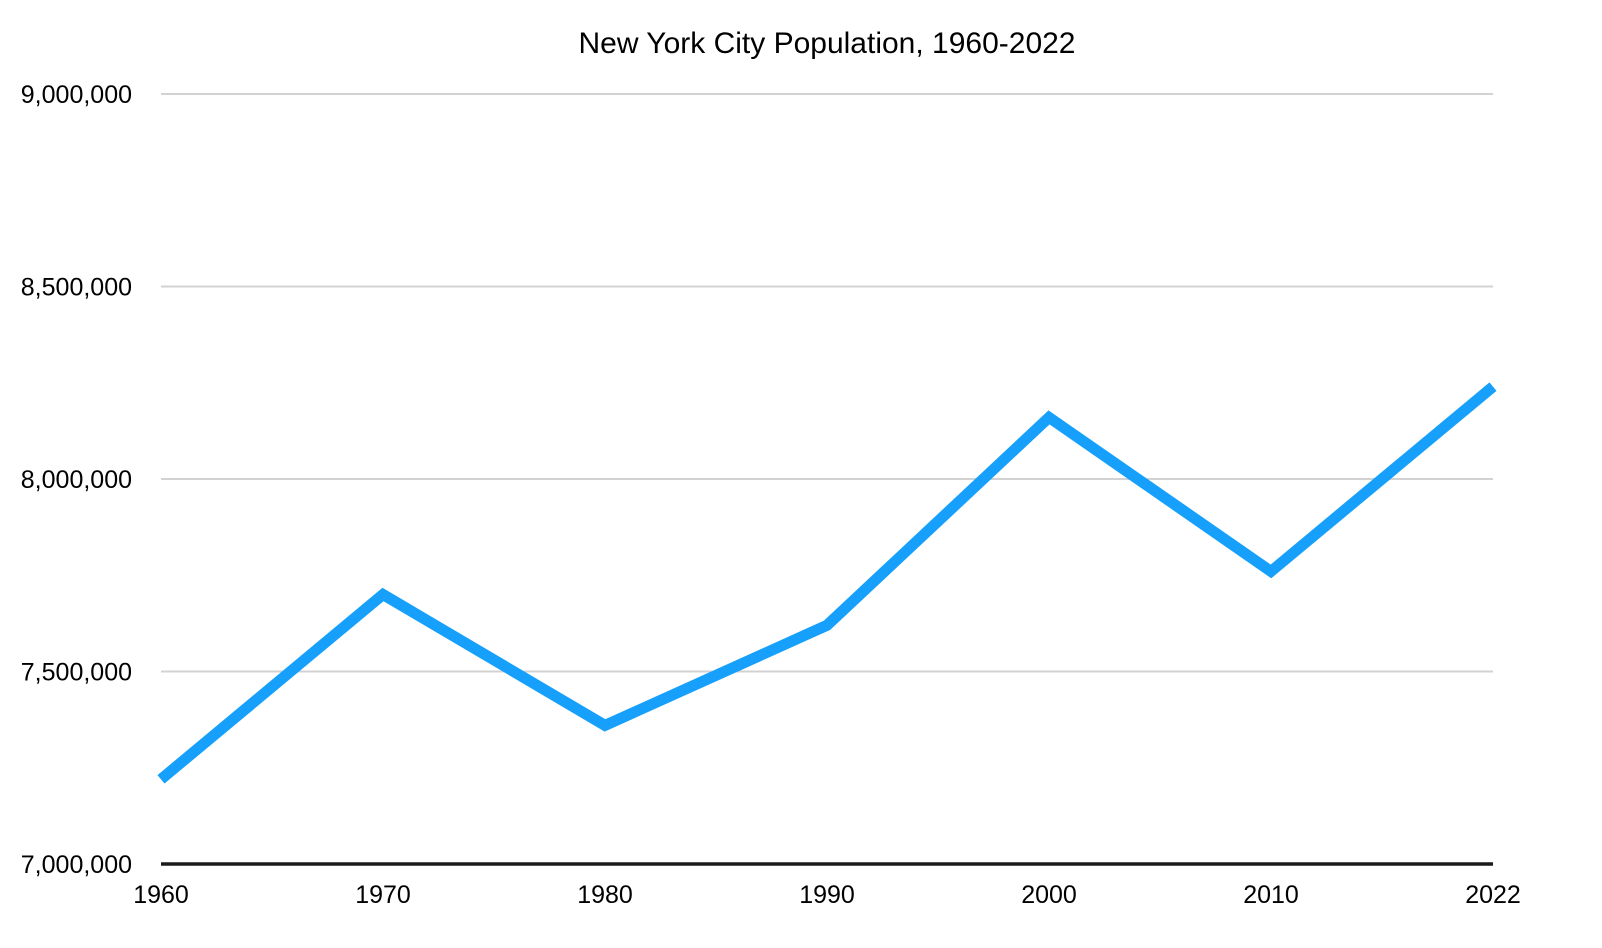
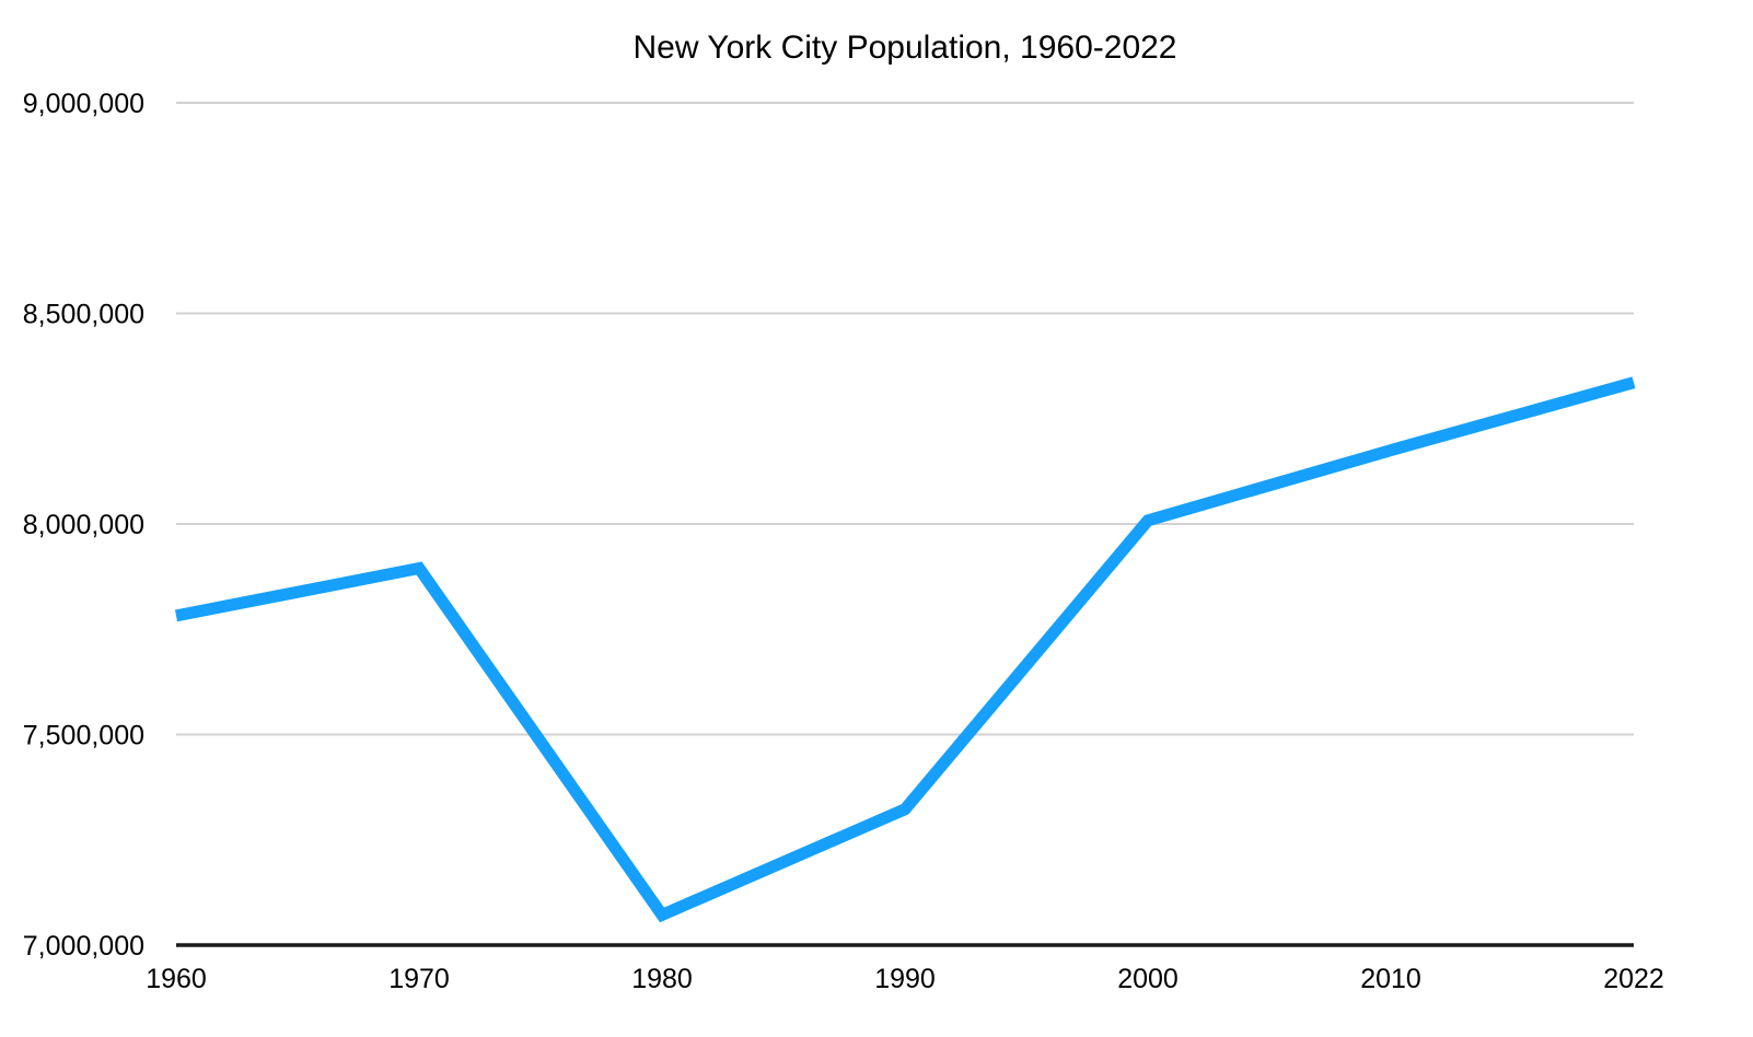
1960: 7220000 -> 7780000
1970: 7700000 -> 7890000
1980: 7360000 -> 7070000
1990: 7620000 -> 7320000
2000: 8160000 -> 8010000
2010: 7760000 -> 8180000
2022: 8240000 -> 8340000
